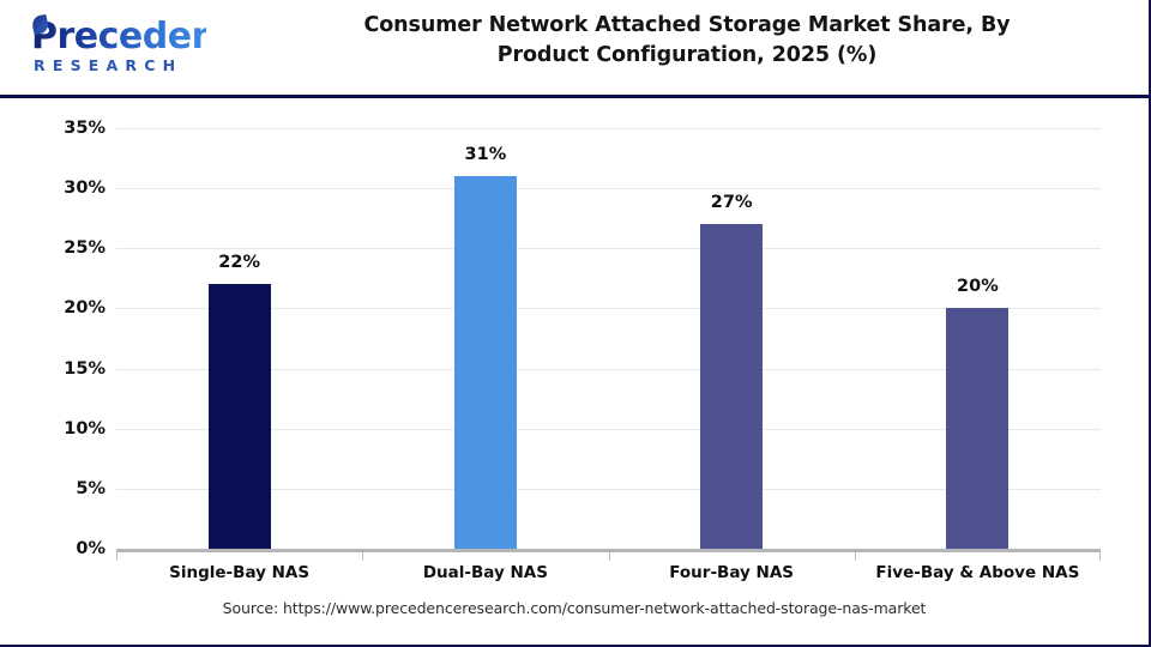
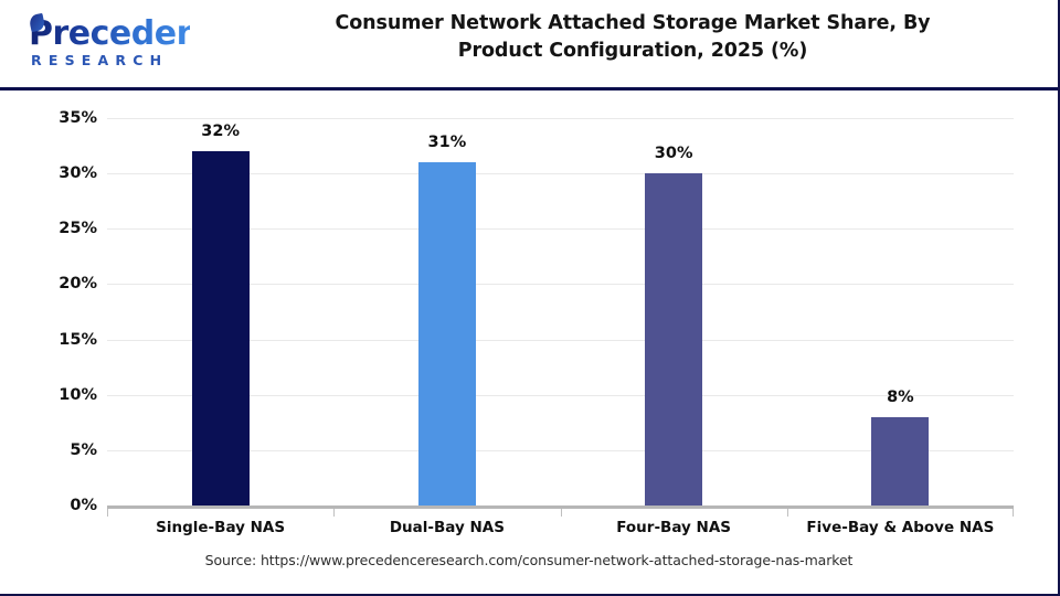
Single-Bay NAS: 22% -> 32%
Four-Bay NAS: 27% -> 30%
Five-Bay & Above NAS: 20% -> 8%
